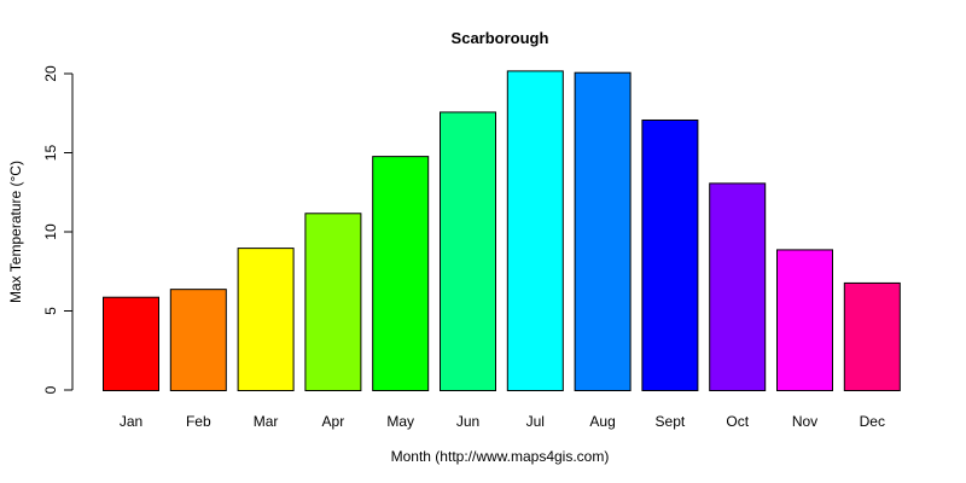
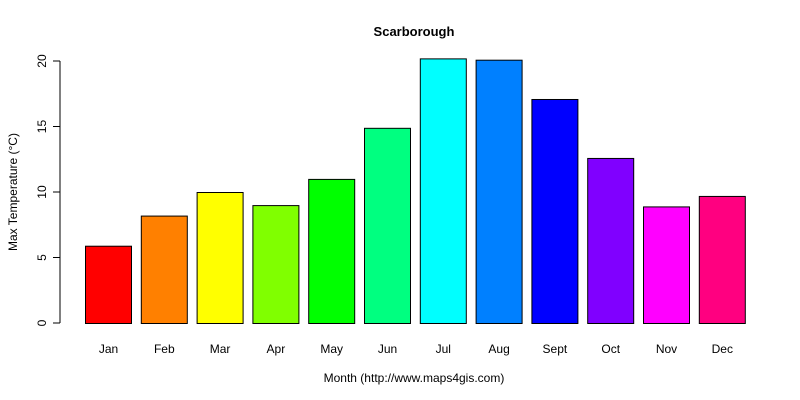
Feb: 6.4 -> 8.2
Mar: 9.0 -> 10.0
Apr: 11.2 -> 9.0
May: 14.8 -> 11.0
Jun: 17.6 -> 14.9
Oct: 13.1 -> 12.6
Dec: 6.8 -> 9.7
